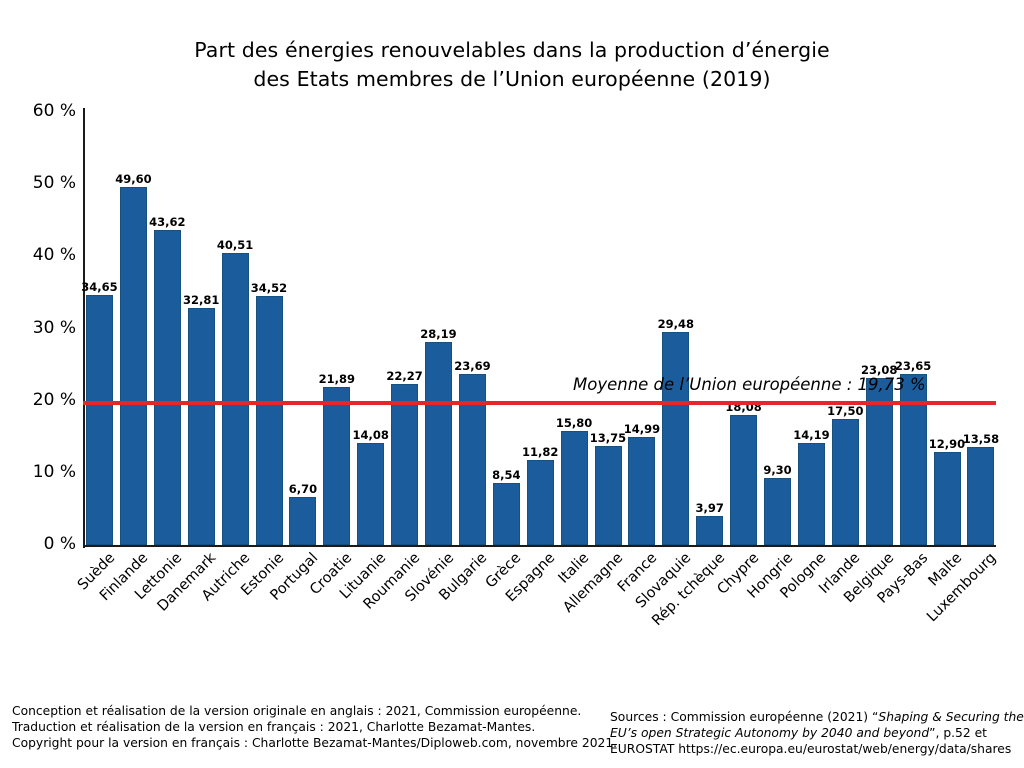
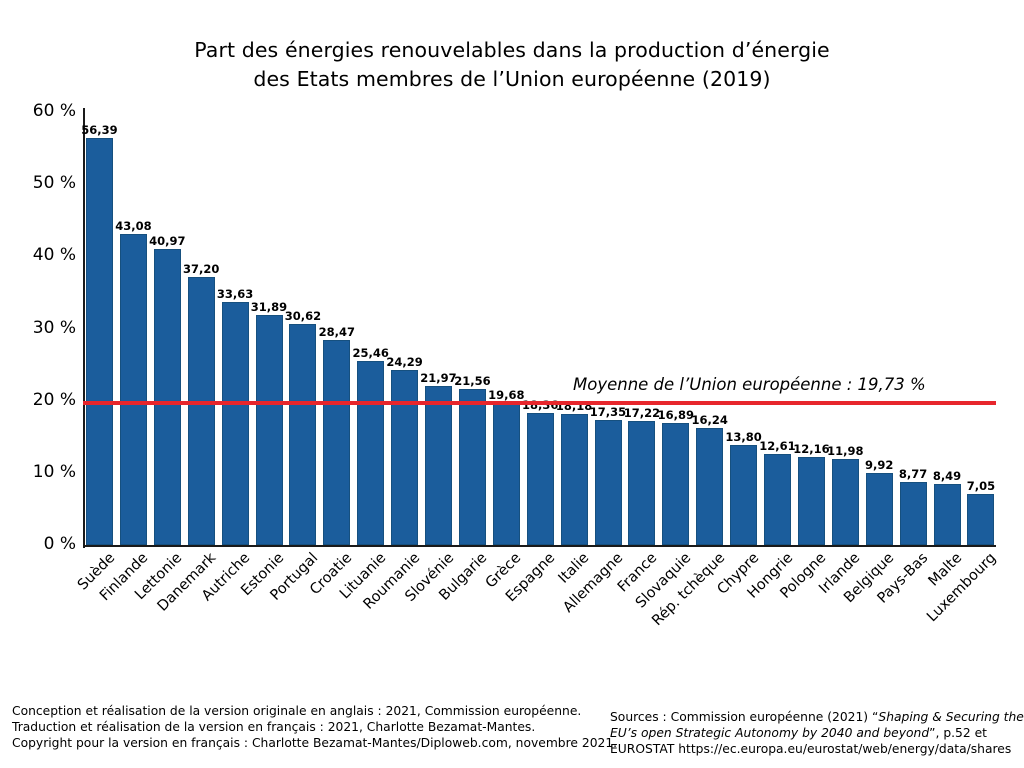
Suède: 34,65 -> 56,39
Finlande: 49,60 -> 43,08
Lettonie: 43,62 -> 40,97
Danemark: 32,81 -> 37,20
Autriche: 40,51 -> 33,63
Estonie: 34,52 -> 31,89
Portugal: 6,70 -> 30,62
Croatie: 21,89 -> 28,47
Lituanie: 14,08 -> 25,46
Roumanie: 22,27 -> 24,29
Slovénie: 28,19 -> 21,97
Bulgarie: 23,69 -> 21,56
Grèce: 8,54 -> 19,68
Espagne: 11,82 -> 18,36
Italie: 15,80 -> 18,18
Allemagne: 13,75 -> 17,35
France: 14,99 -> 17,22
Slovaquie: 29,48 -> 16,89
Rép. tchèque: 3,97 -> 16,24
Chypre: 18,08 -> 13,80
Hongrie: 9,30 -> 12,61
Pologne: 14,19 -> 12,16
Irlande: 17,50 -> 11,98
Belgique: 23,08 -> 9,92
Pays-Bas: 23,65 -> 8,77
Malte: 12,90 -> 8,49
Luxembourg: 13,58 -> 7,05
